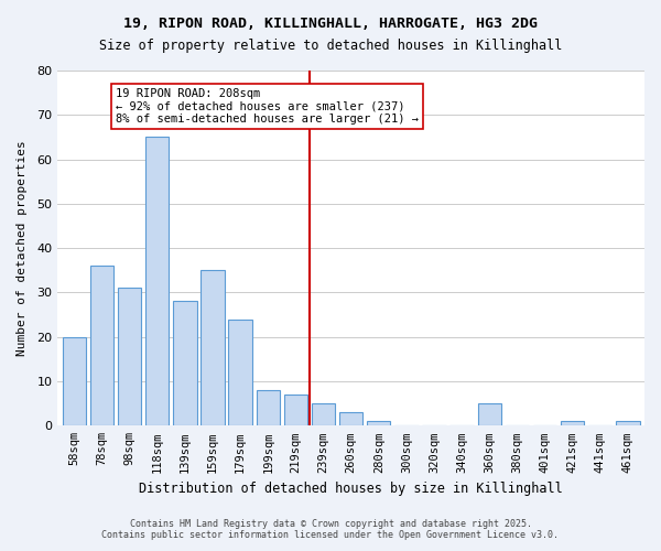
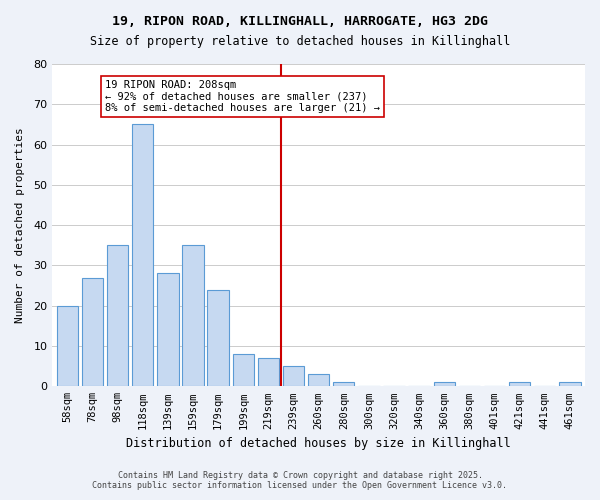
78sqm: 36 -> 27
98sqm: 31 -> 35
360sqm: 5 -> 1
